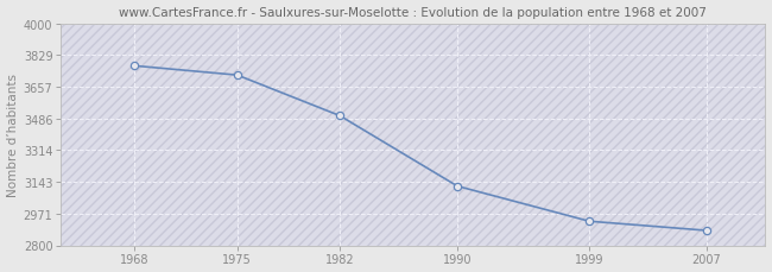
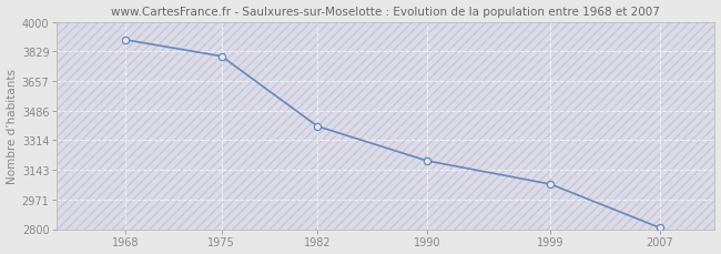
1968: 3770 -> 3900
1975: 3720 -> 3800
1982: 3500 -> 3400
1990: 3120 -> 3200
1999: 2930 -> 3060
2007: 2880 -> 2810
